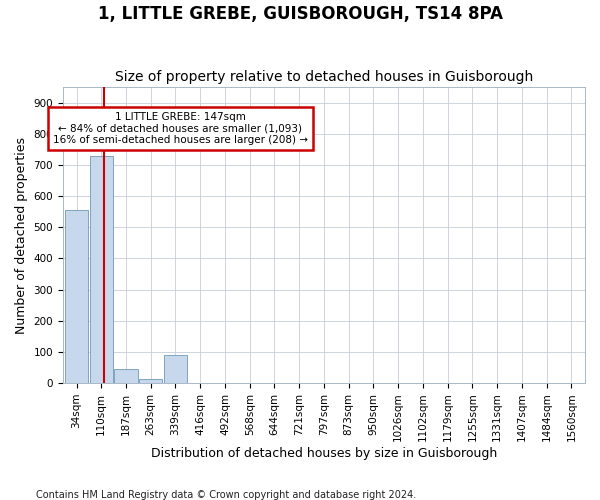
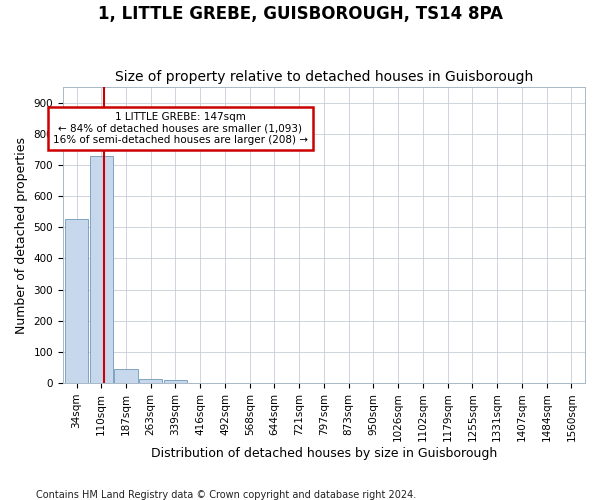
34sqm: 555 -> 525
339sqm: 90 -> 8
